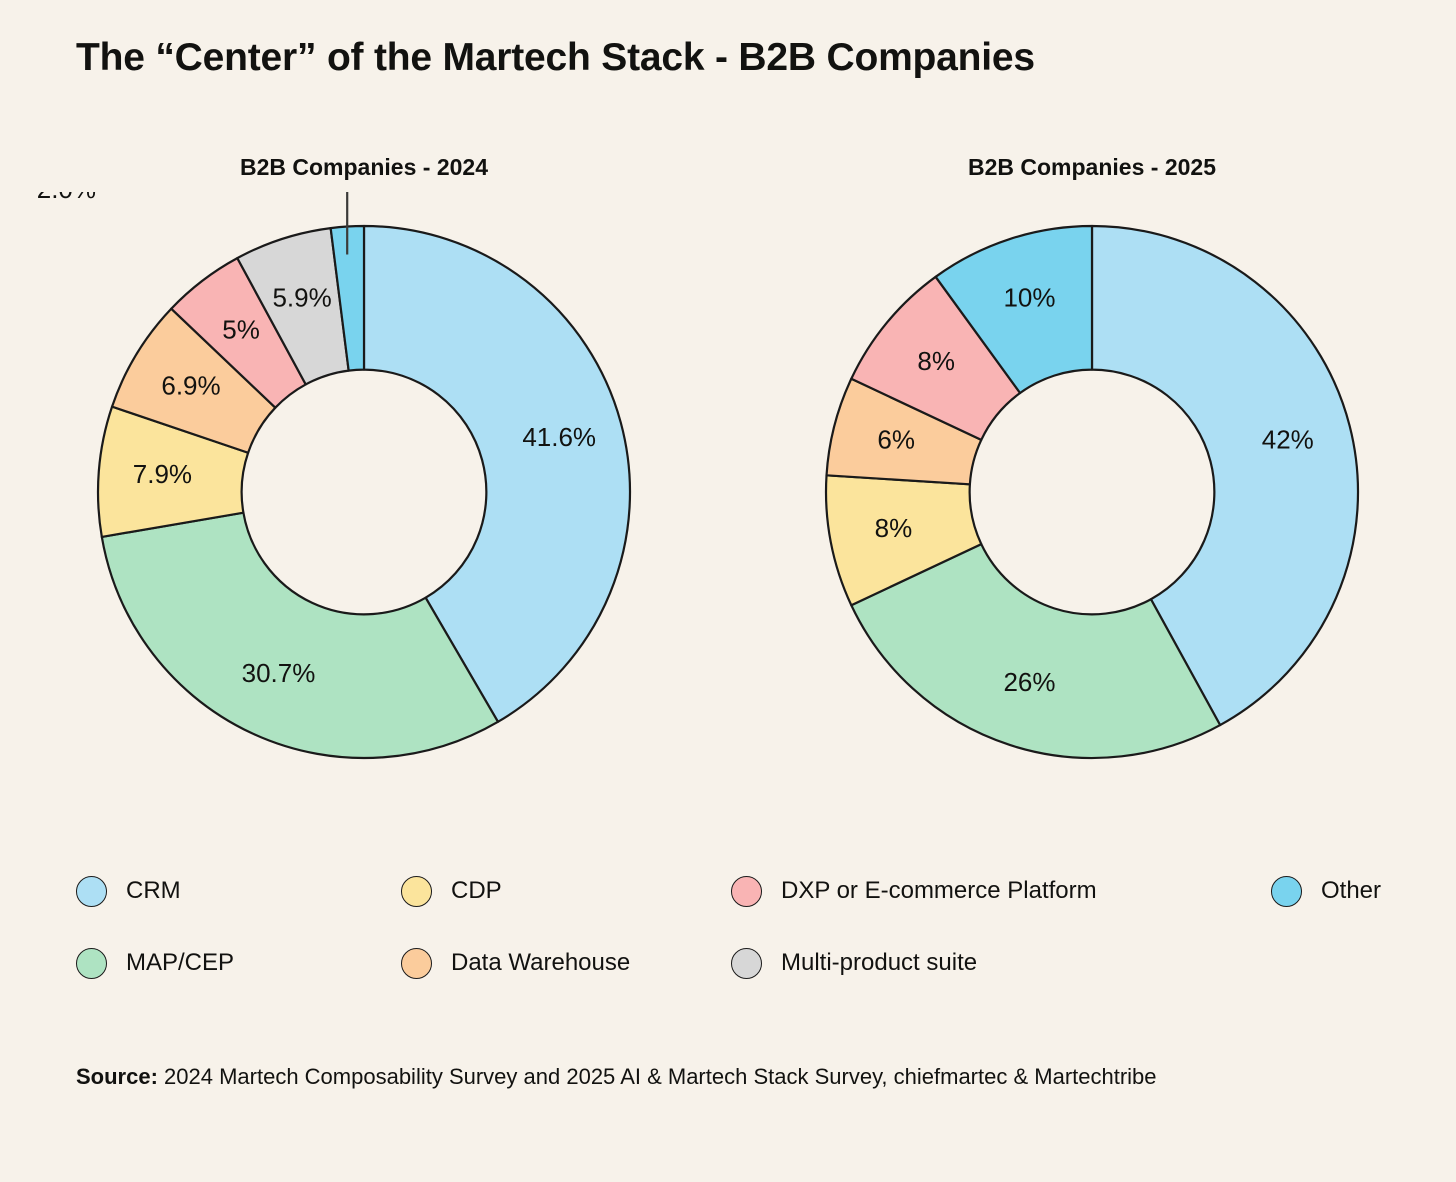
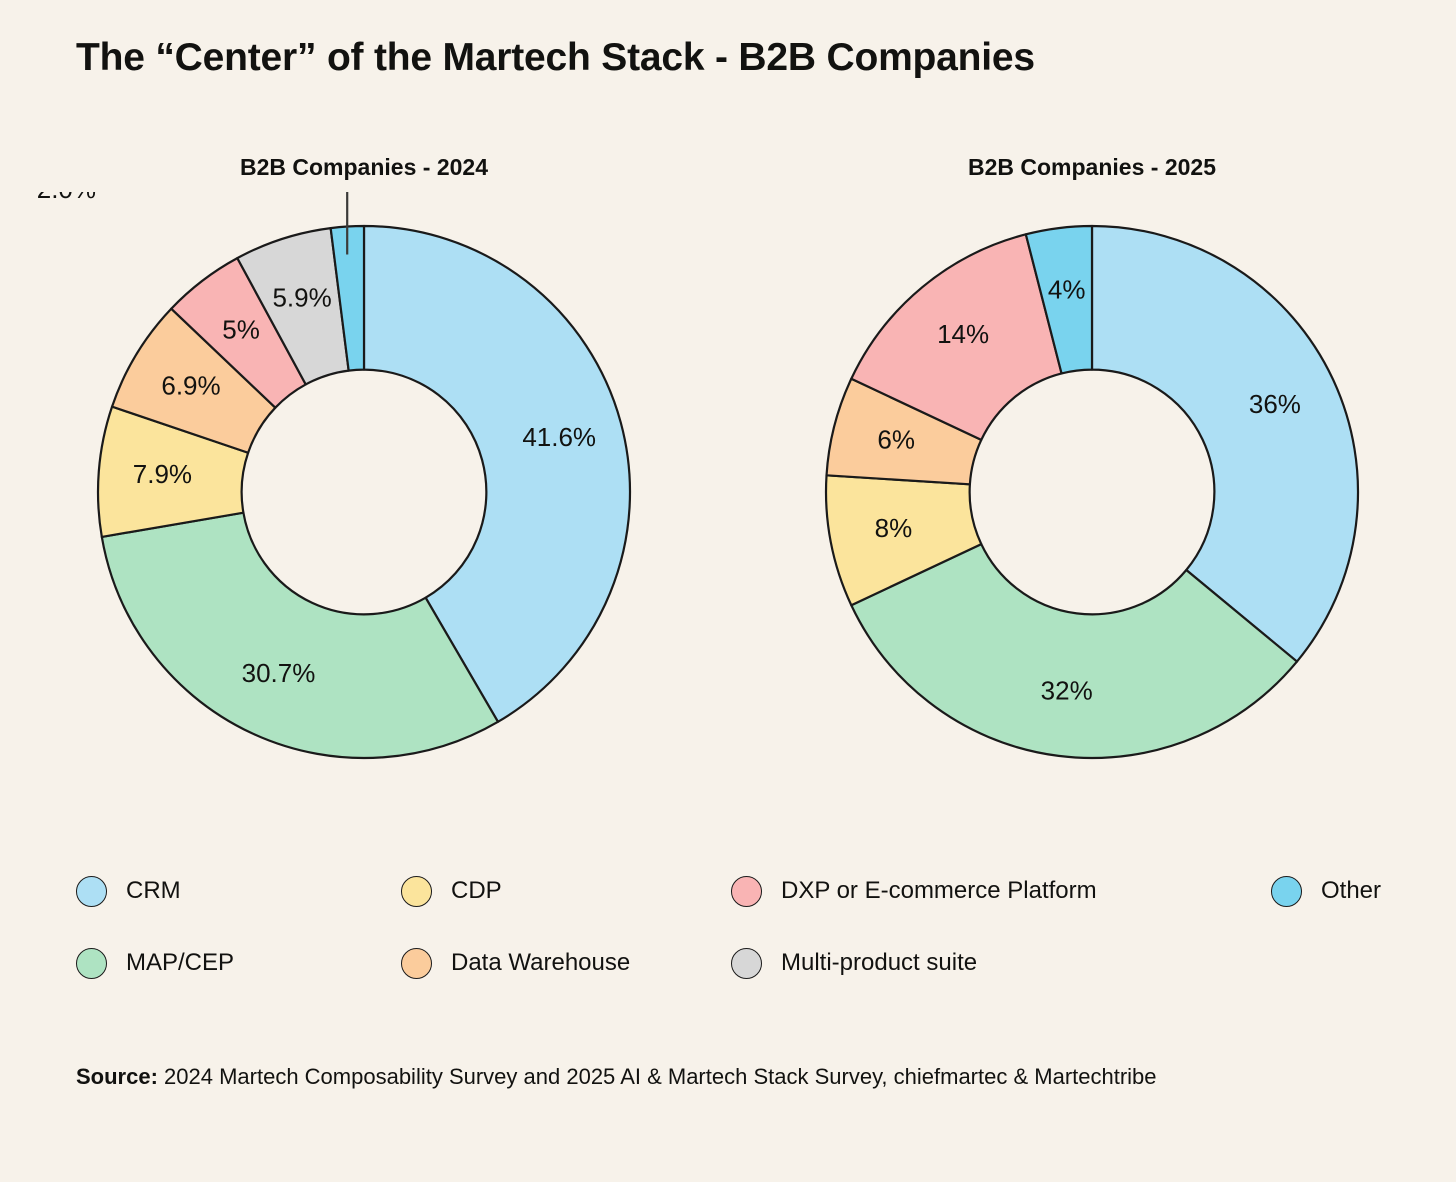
B2B Companies - 2025/CRM: 42% -> 36%
B2B Companies - 2025/MAP/CEP: 26% -> 32%
B2B Companies - 2025/DXP or E-commerce Platform: 8% -> 14%
B2B Companies - 2025/Other: 10% -> 4%
